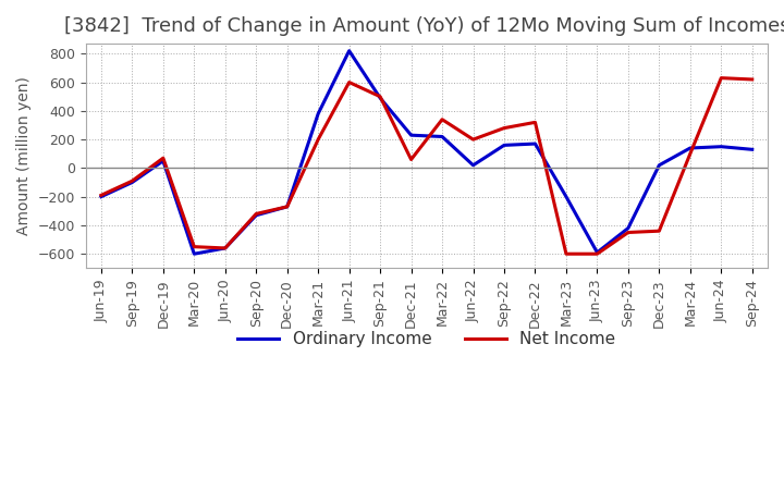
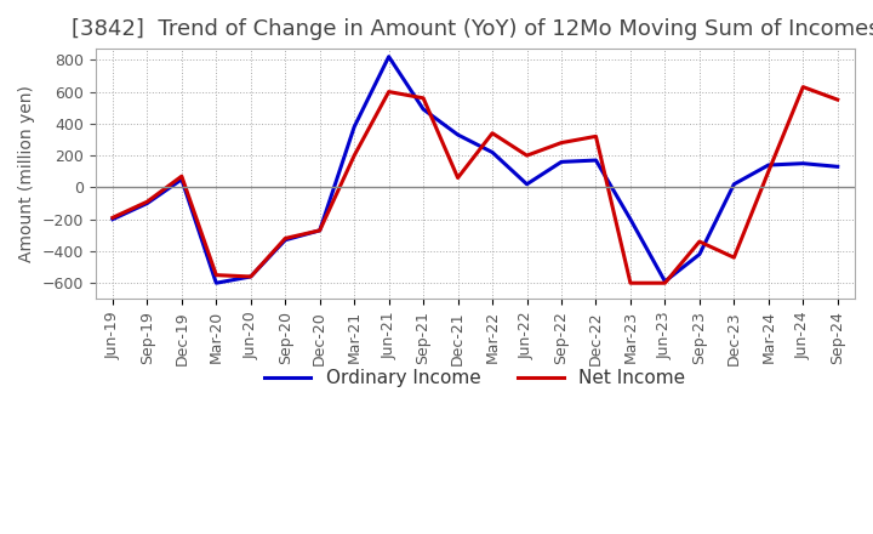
Net Income/Sep-21: 500 -> 560
Ordinary Income/Dec-21: 230 -> 330
Net Income/Sep-23: -450 -> -340
Net Income/Sep-24: 620 -> 550
